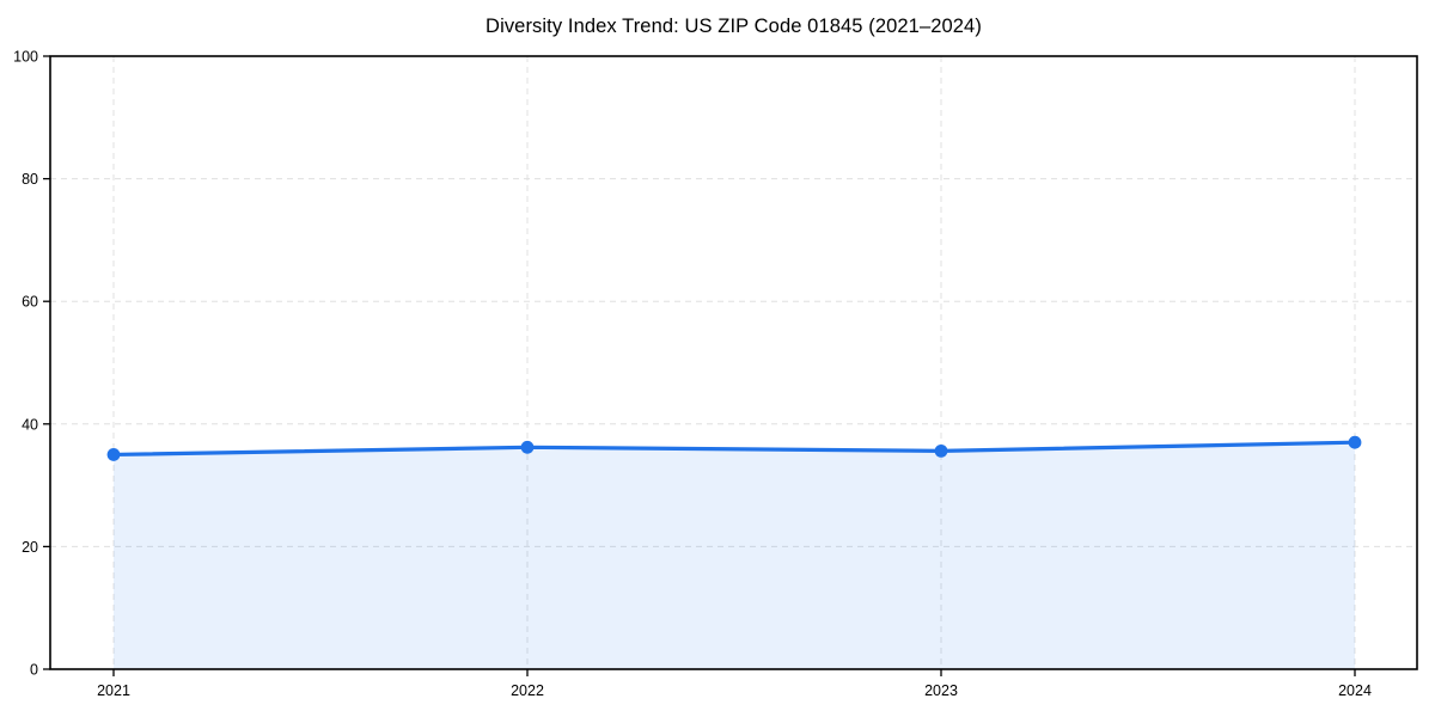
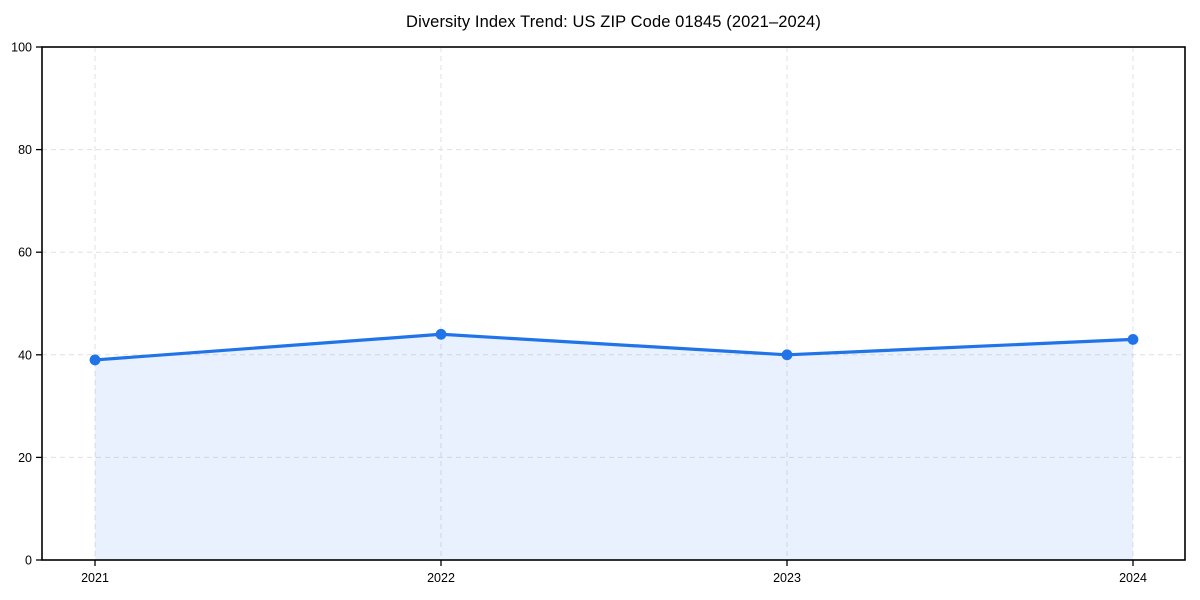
2021: 35 -> 39
2022: 36 -> 44
2023: 36 -> 40
2024: 37 -> 43
